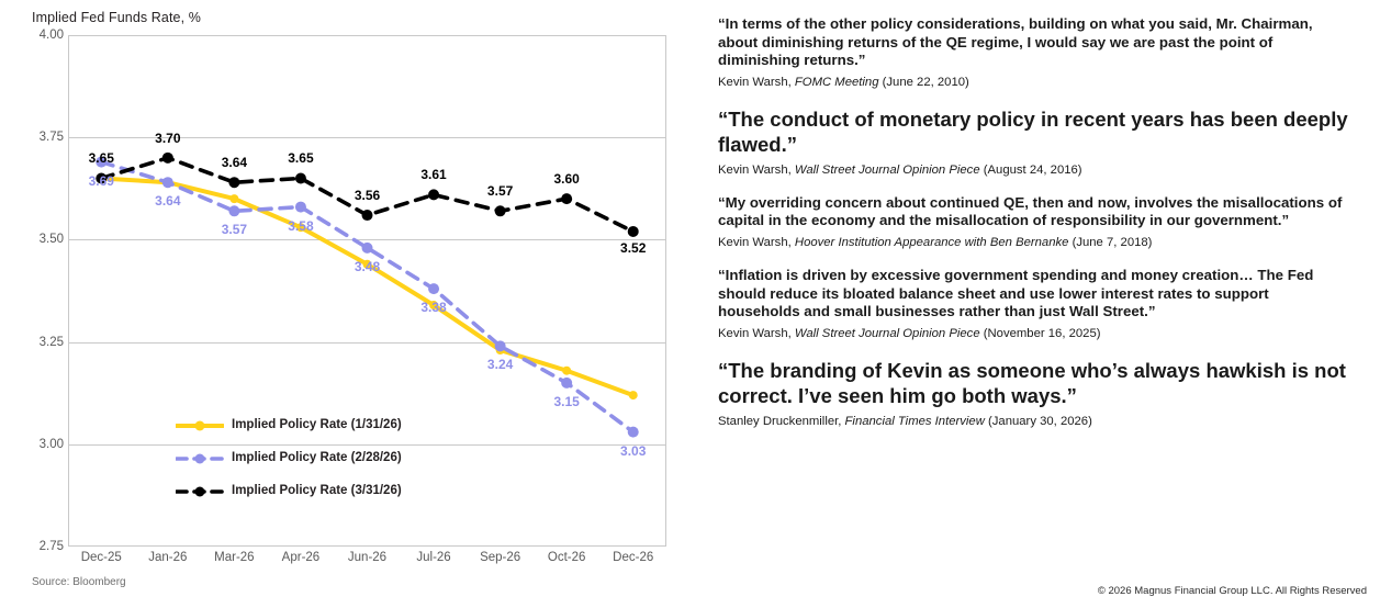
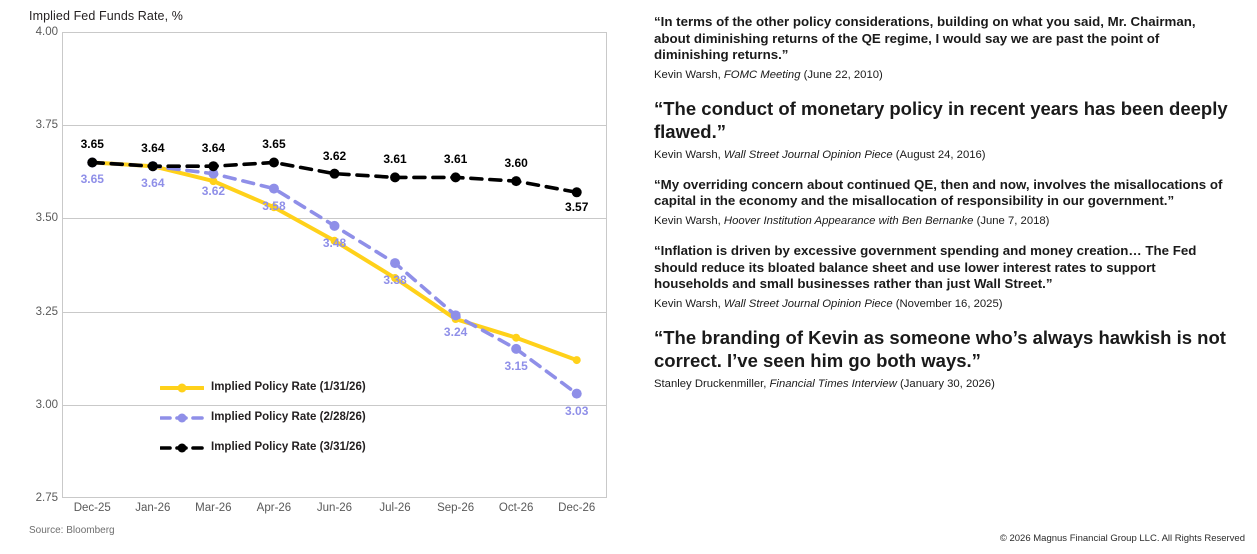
Implied Policy Rate (2/28/26)/Dec-25: 3.69 -> 3.65
Implied Policy Rate (3/31/26)/Jan-26: 3.70 -> 3.64
Implied Policy Rate (2/28/26)/Mar-26: 3.57 -> 3.62
Implied Policy Rate (3/31/26)/Jun-26: 3.56 -> 3.62
Implied Policy Rate (3/31/26)/Sep-26: 3.57 -> 3.61
Implied Policy Rate (3/31/26)/Dec-26: 3.52 -> 3.57
